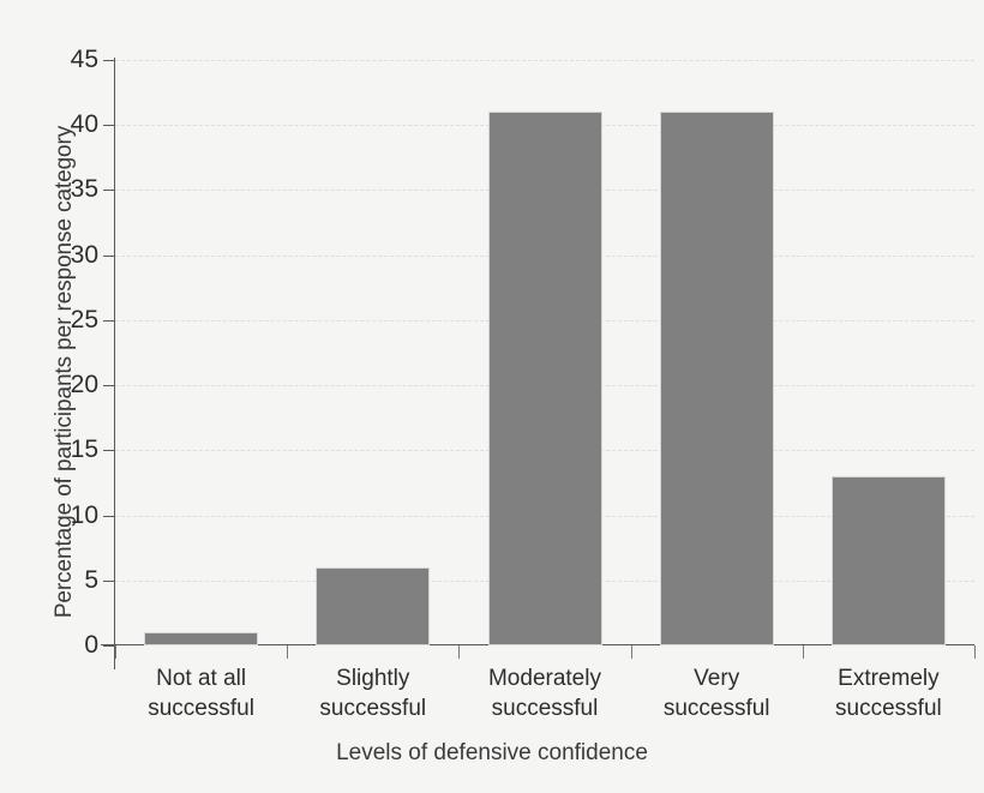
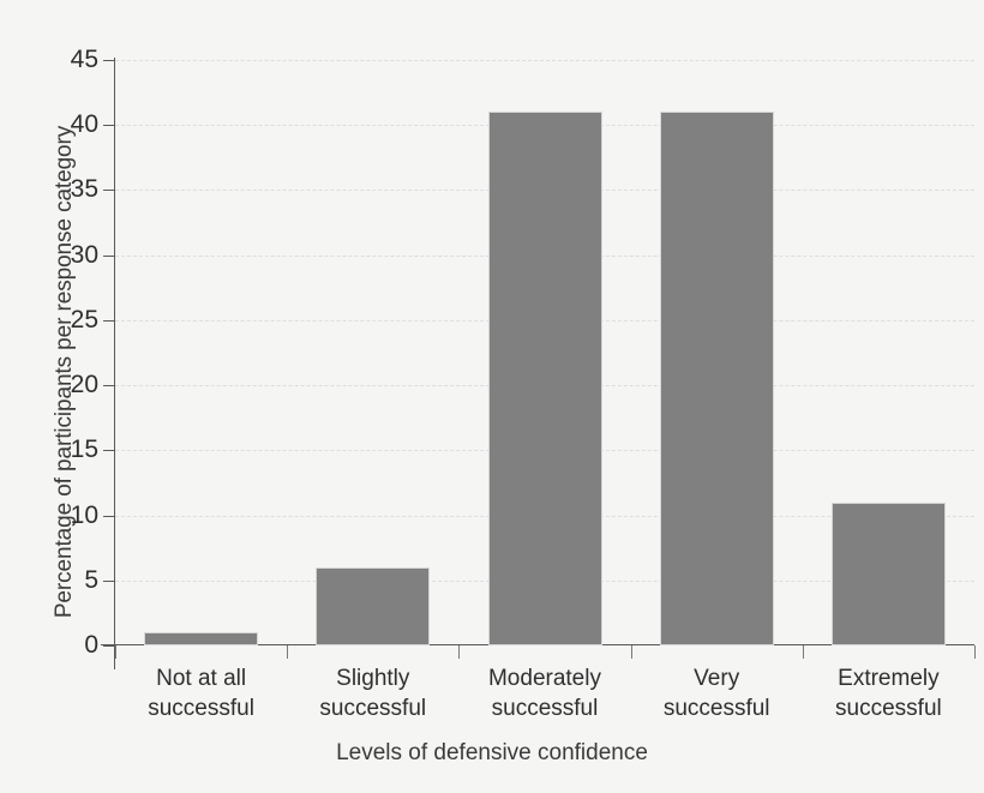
Extremely successful: 13 -> 11
